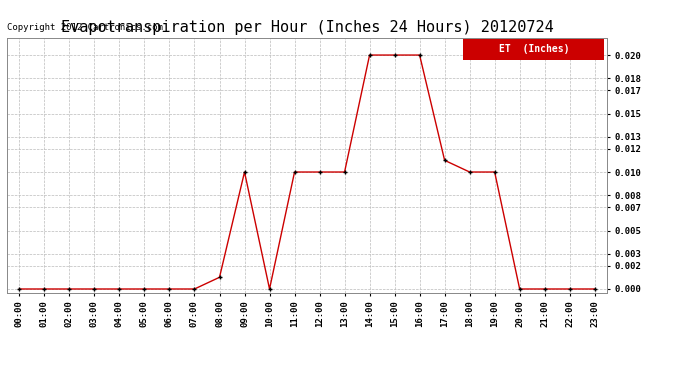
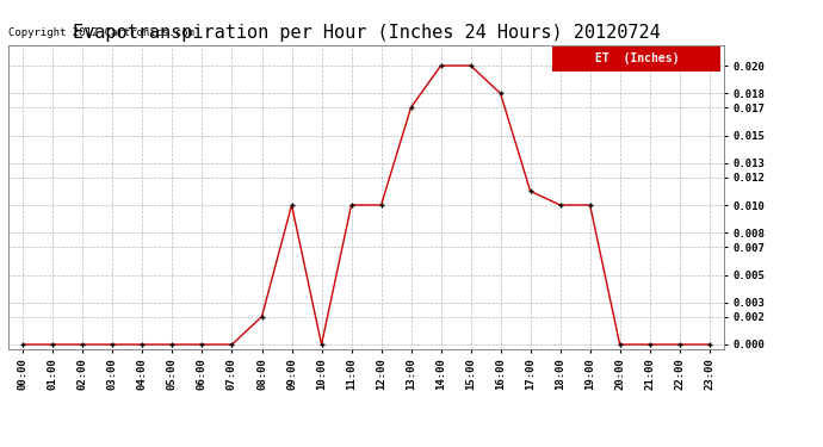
08:00: 0.001 -> 0.002
13:00: 0.010 -> 0.017
16:00: 0.020 -> 0.018
